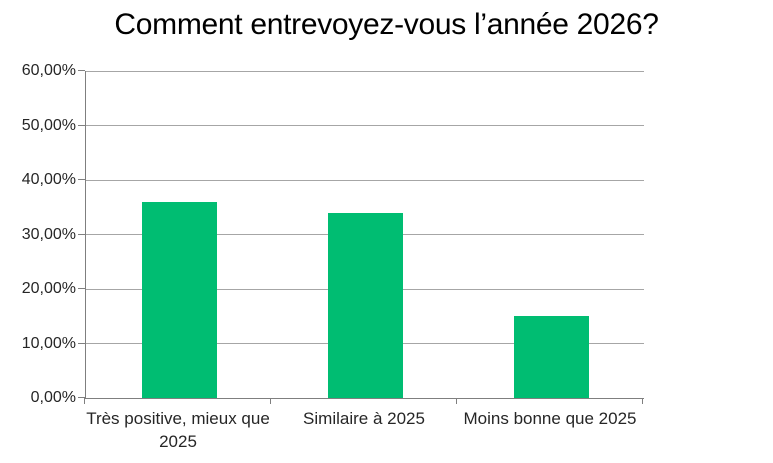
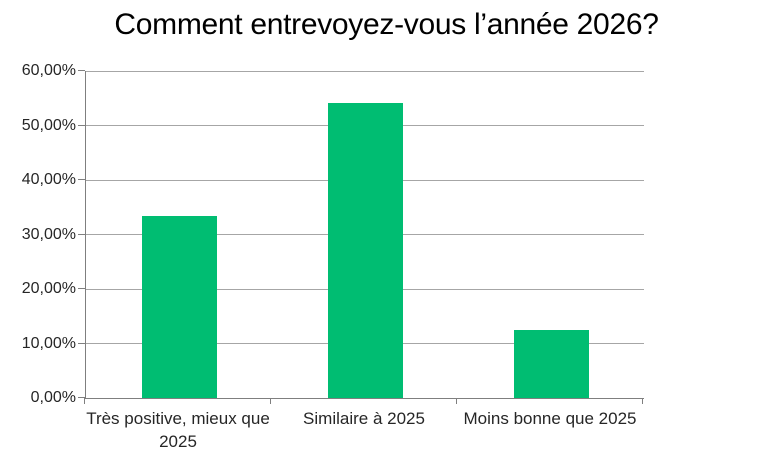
Très positive, mieux que 2025: 36% -> 33%
Similaire à 2025: 34% -> 54%
Moins bonne que 2025: 15% -> 12%
